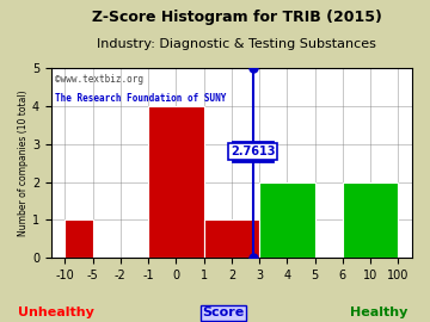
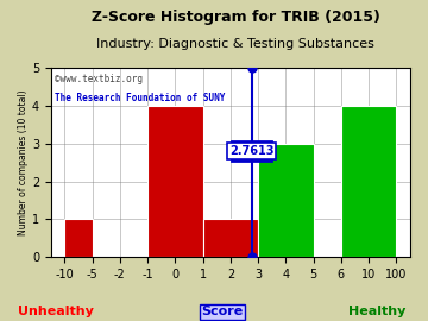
4: 2 -> 3
10: 2 -> 4
